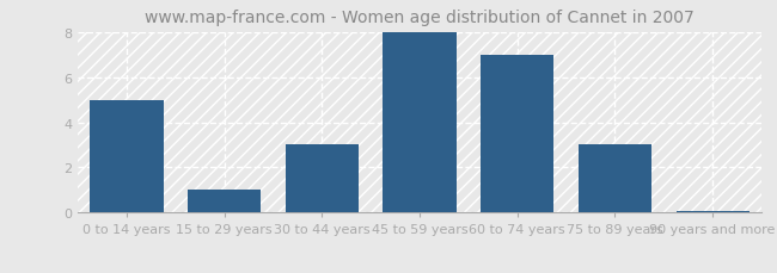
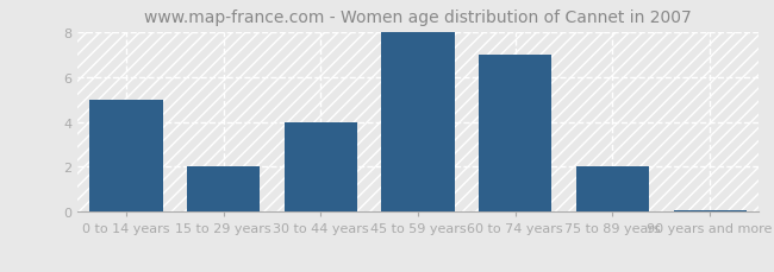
15 to 29 years: 1.0 -> 2.0
30 to 44 years: 3.0 -> 4.0
75 to 89 years: 3.0 -> 2.0
